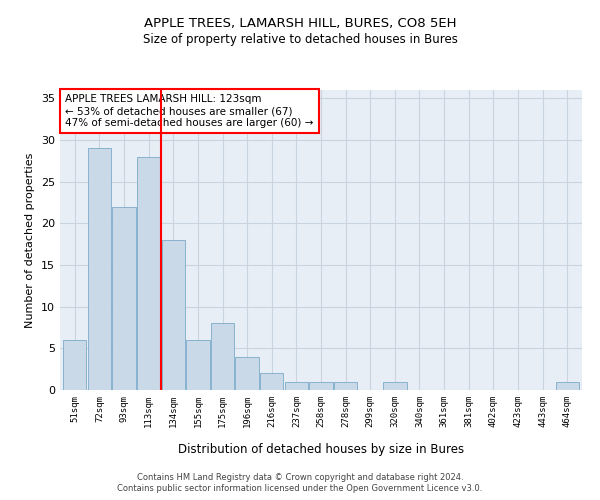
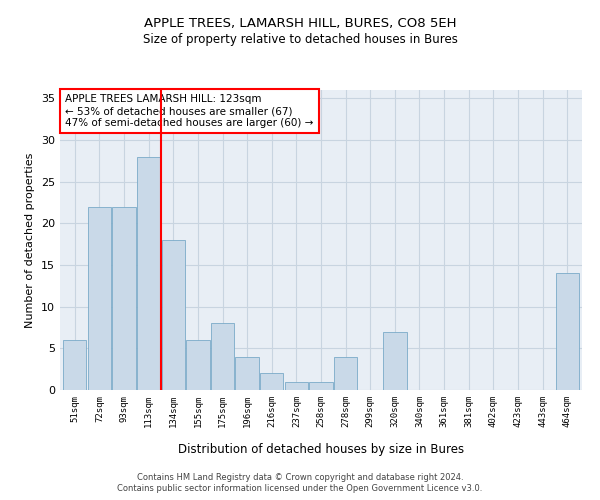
72sqm: 29 -> 22
278sqm: 1 -> 4
320sqm: 1 -> 7
464sqm: 1 -> 14
